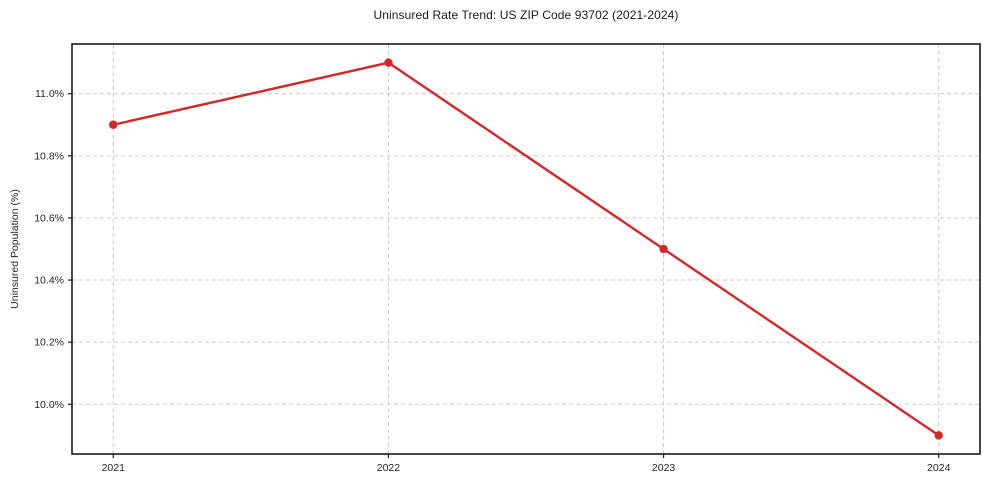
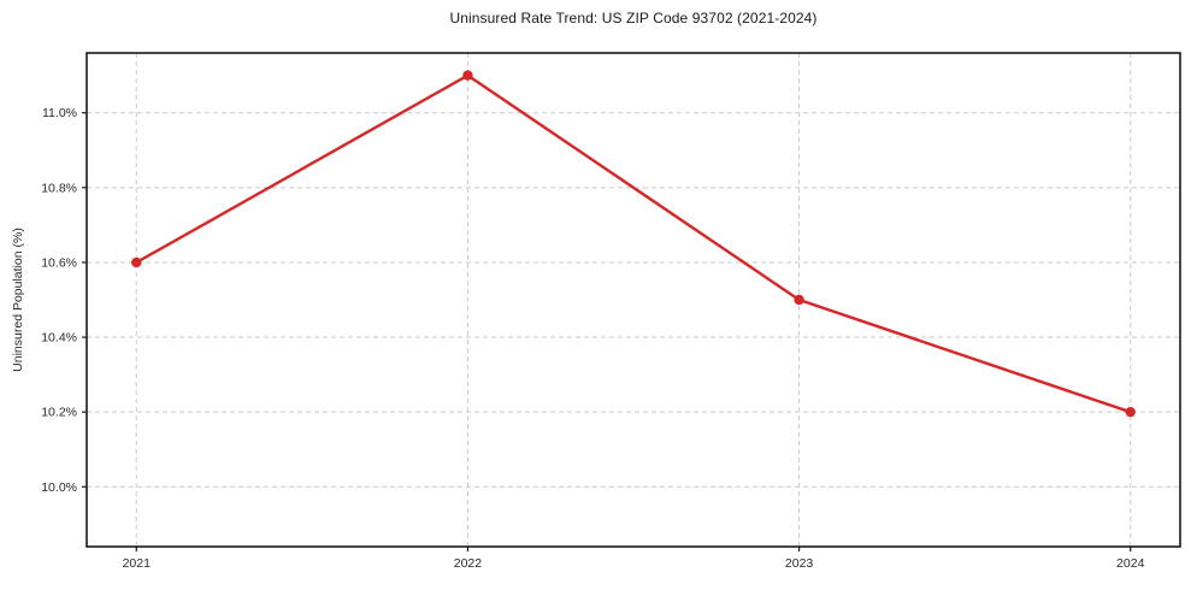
2021: 10.9% -> 10.6%
2024: 9.9% -> 10.2%
